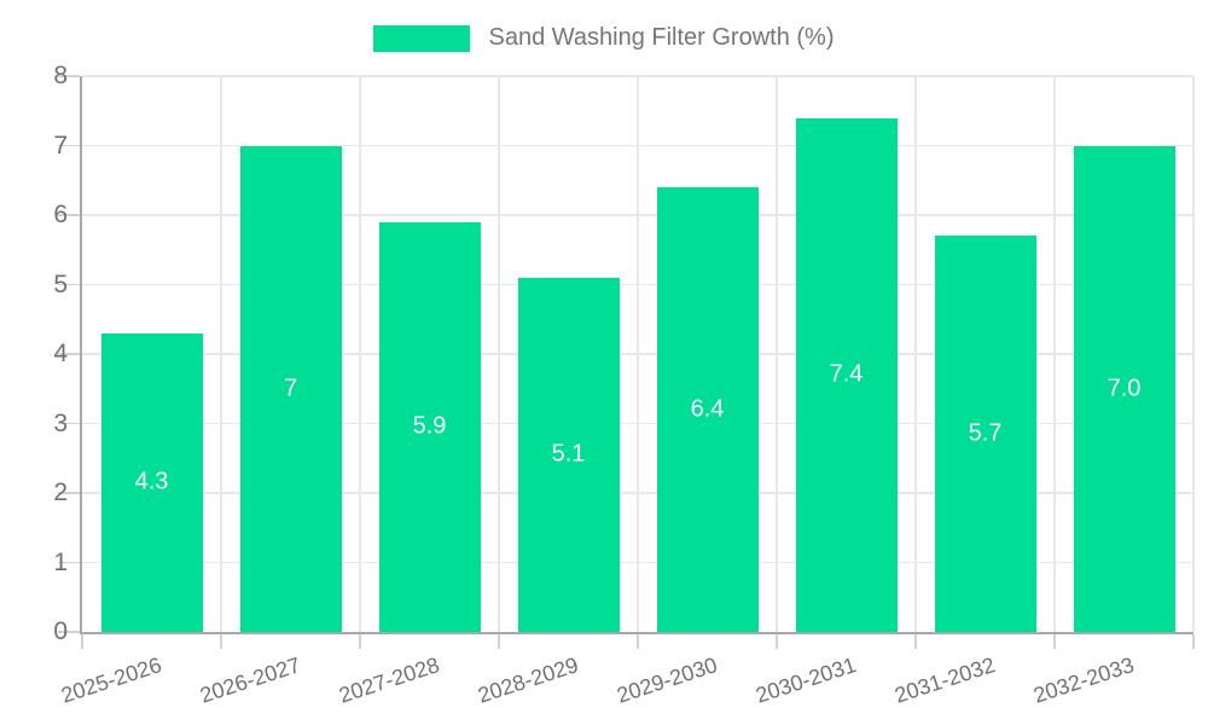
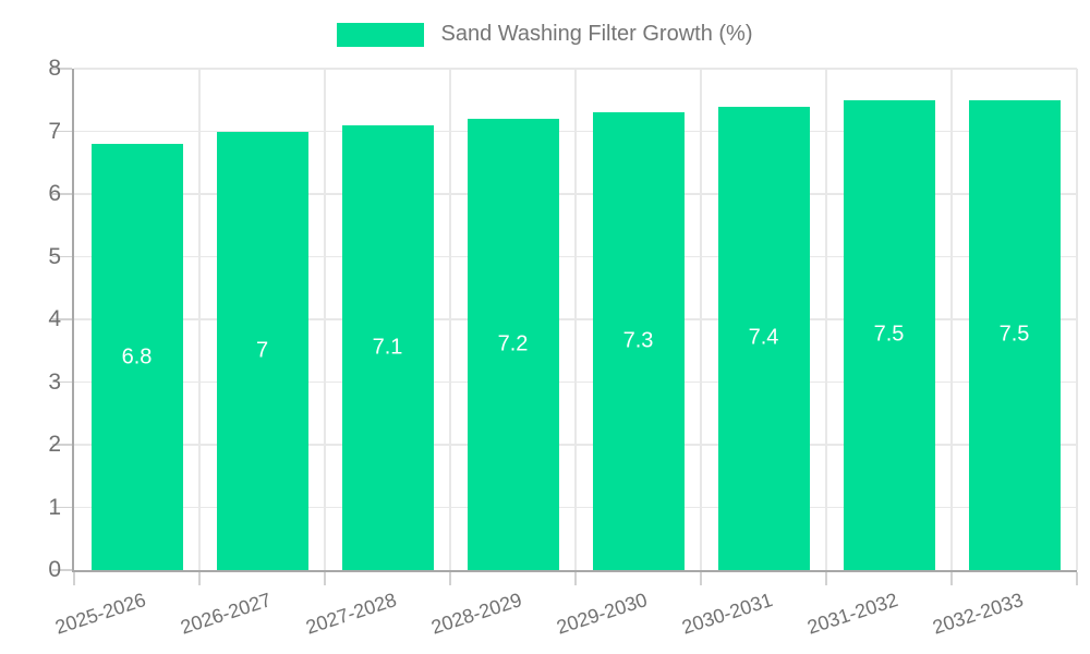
2025-2026: 4.3 -> 6.8
2027-2028: 5.9 -> 7.1
2028-2029: 5.1 -> 7.2
2029-2030: 6.4 -> 7.3
2031-2032: 5.7 -> 7.5
2032-2033: 7.0 -> 7.5
